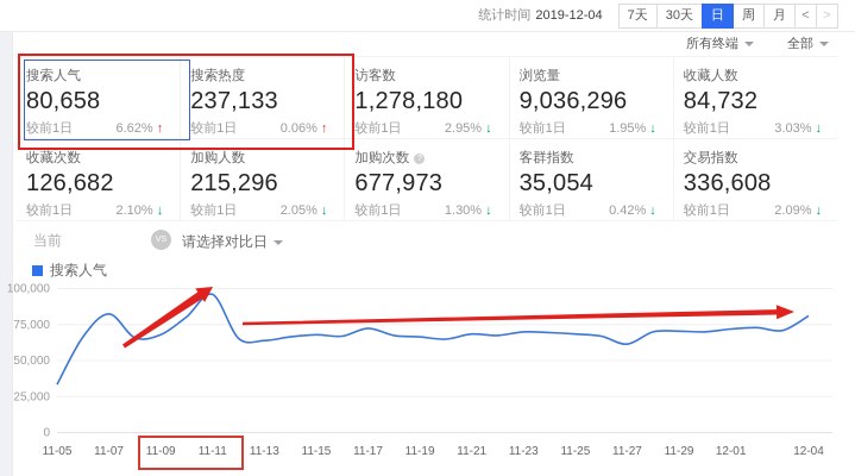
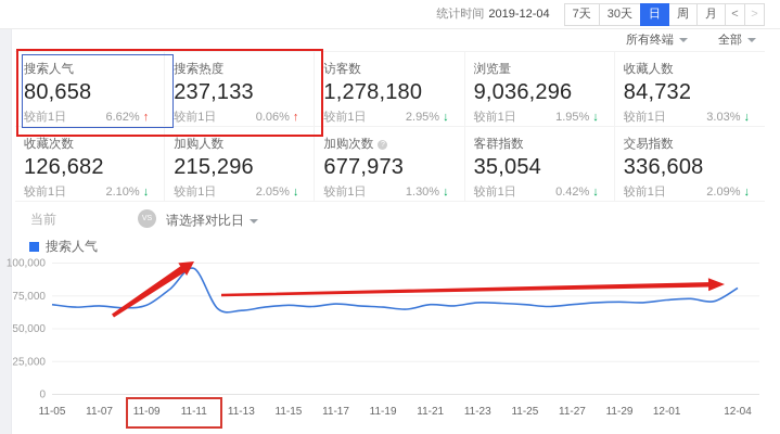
11-05: 33000 -> 68000
11-07: 82000 -> 67000
11-17: 72000 -> 68000
11-27: 61000 -> 68000
